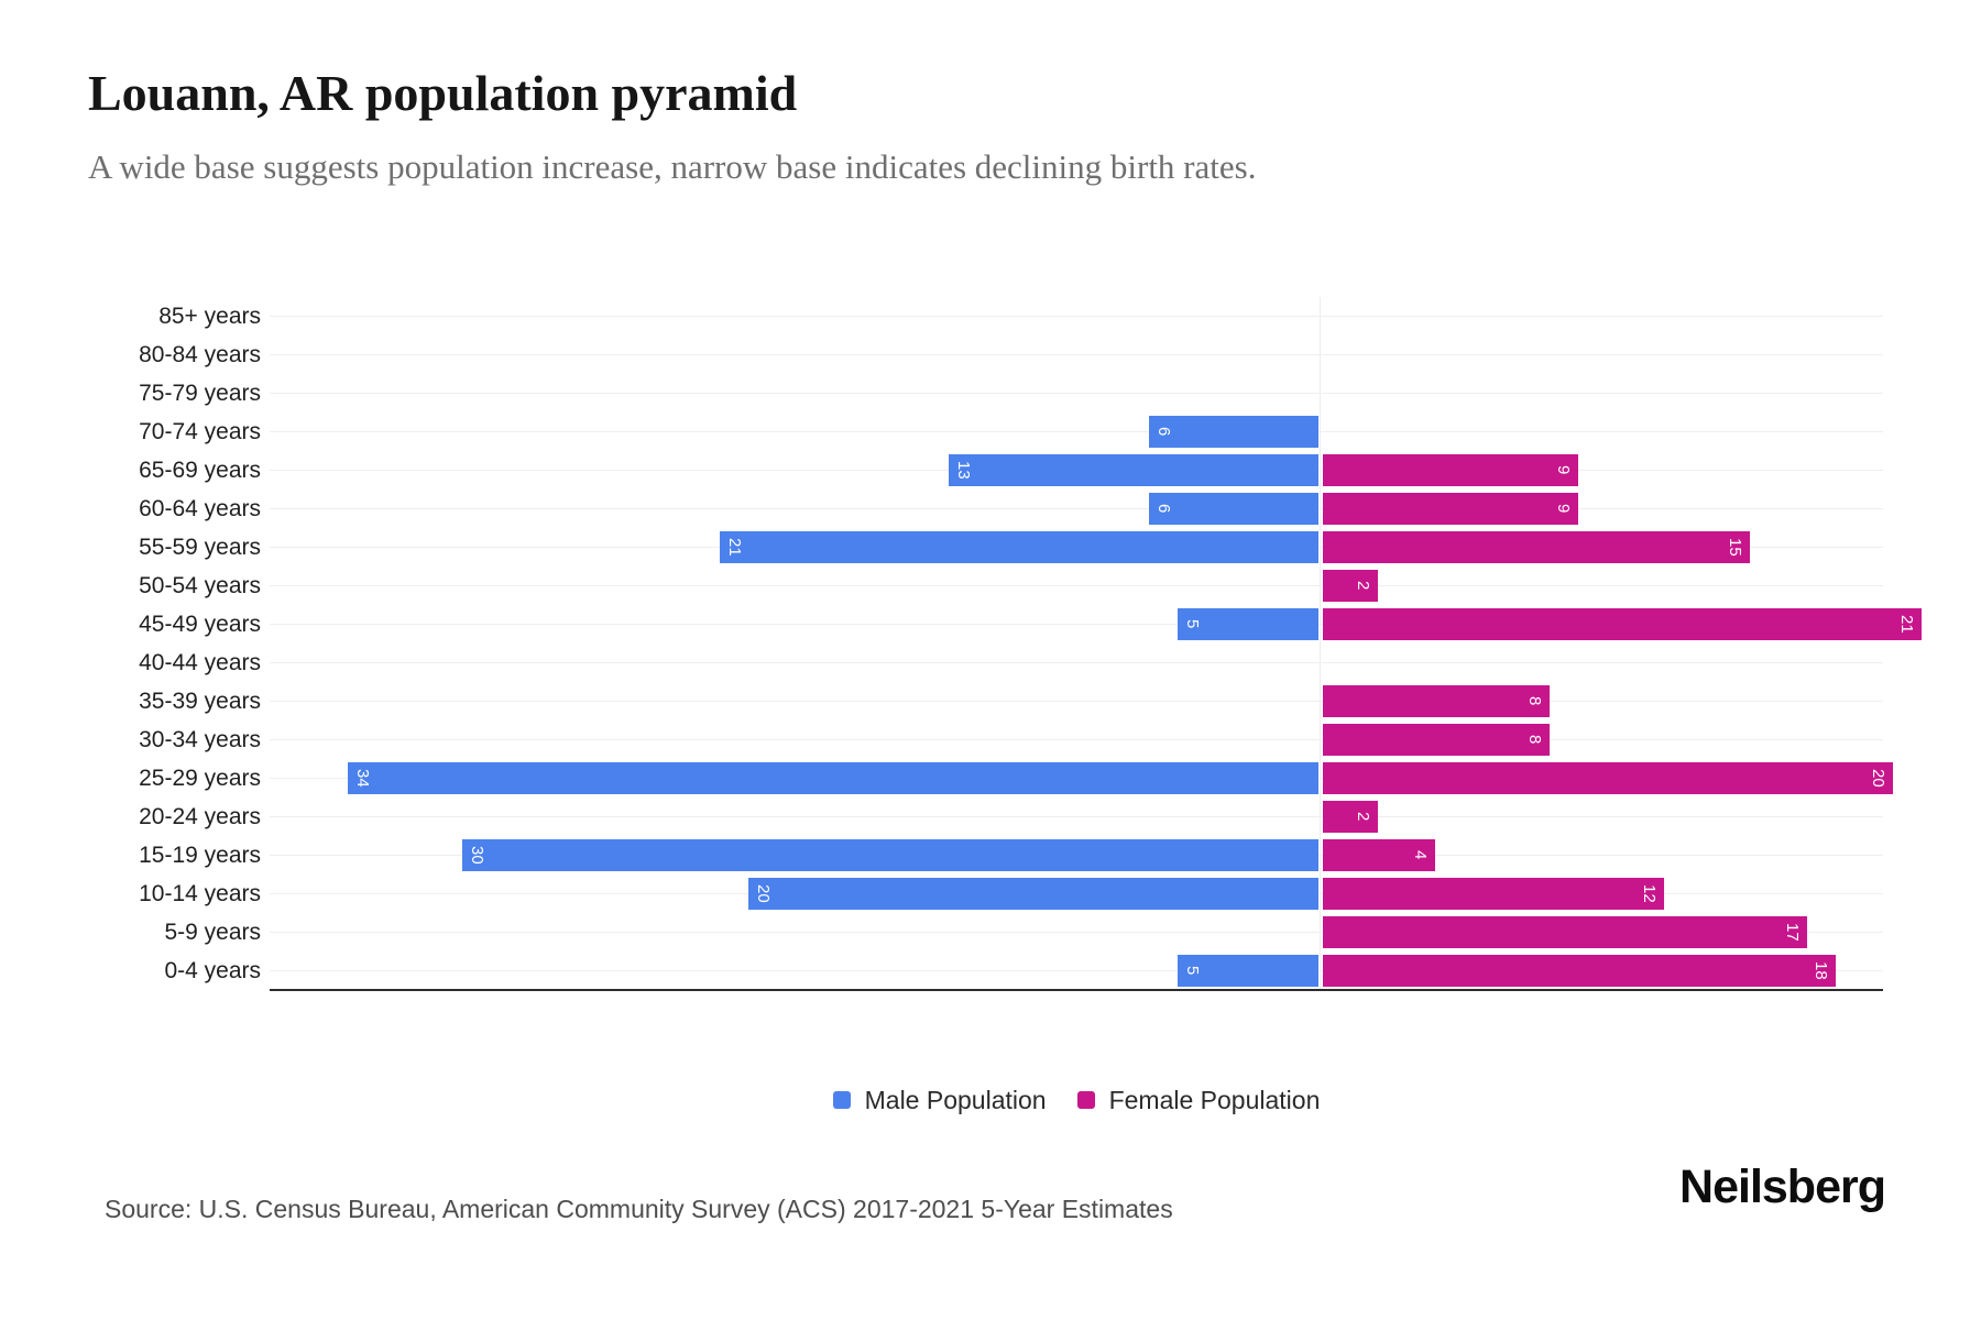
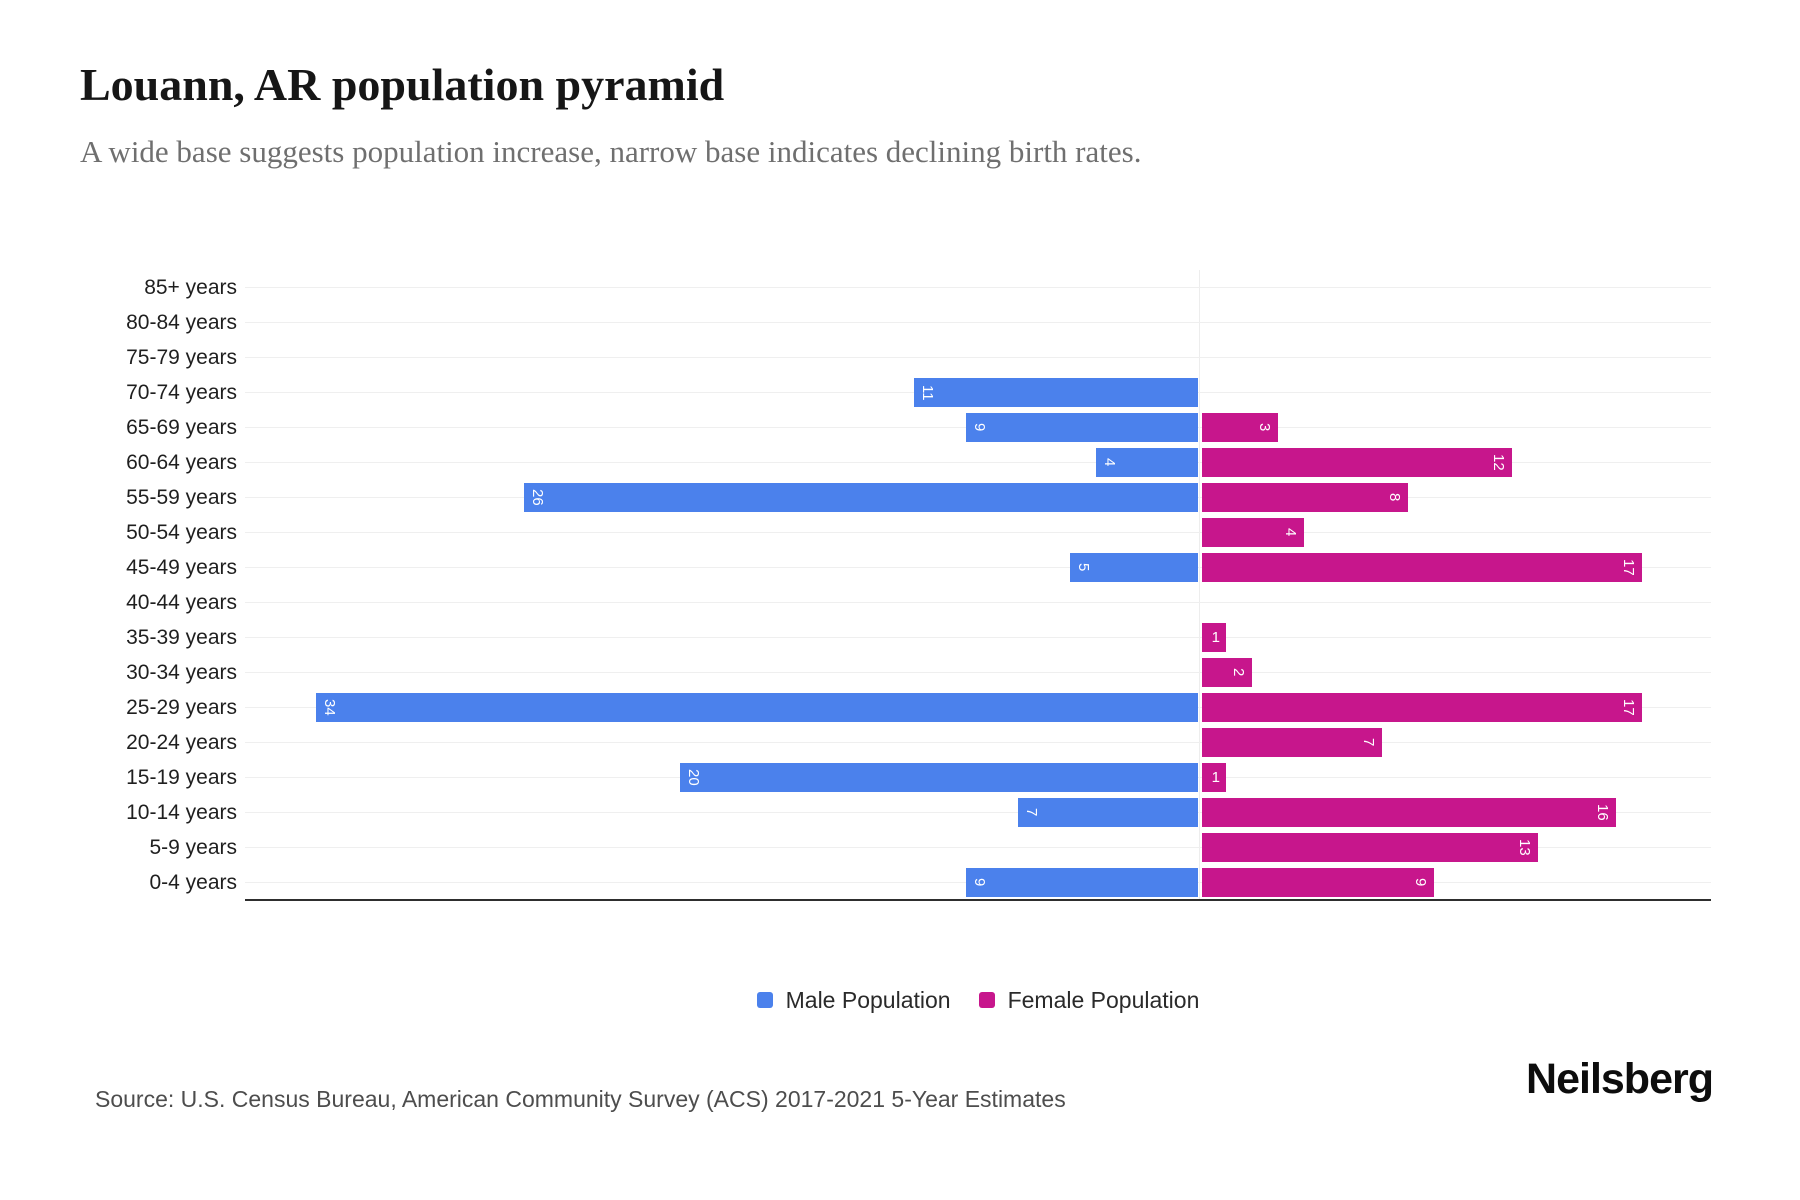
Male Population/70-74 years: 6 -> 11
Male Population/65-69 years: 13 -> 9
Female Population/65-69 years: 9 -> 3
Male Population/60-64 years: 6 -> 4
Female Population/60-64 years: 9 -> 12
Male Population/55-59 years: 21 -> 26
Female Population/55-59 years: 15 -> 8
Female Population/50-54 years: 2 -> 4
Female Population/45-49 years: 21 -> 17
Female Population/35-39 years: 8 -> 1
Female Population/30-34 years: 8 -> 2
Female Population/25-29 years: 20 -> 17
Female Population/20-24 years: 2 -> 7
Male Population/15-19 years: 30 -> 20
Female Population/15-19 years: 4 -> 1
Male Population/10-14 years: 20 -> 7
Female Population/10-14 years: 12 -> 16
Female Population/5-9 years: 17 -> 13
Male Population/0-4 years: 5 -> 9
Female Population/0-4 years: 18 -> 9
